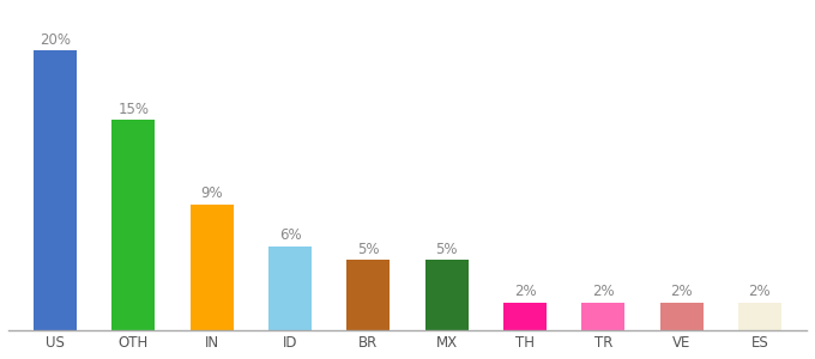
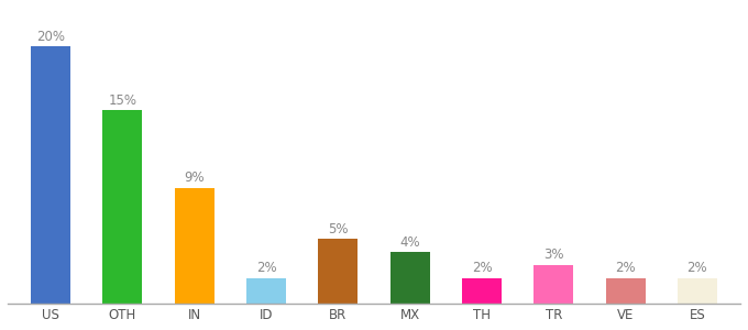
ID: 6% -> 2%
MX: 5% -> 4%
TR: 2% -> 3%
